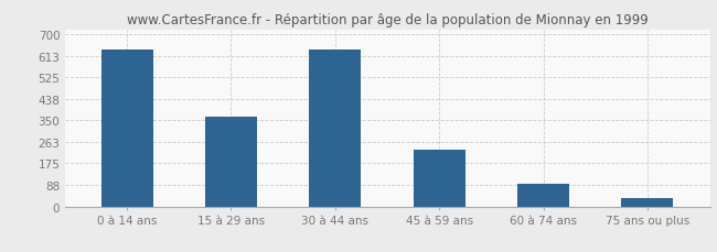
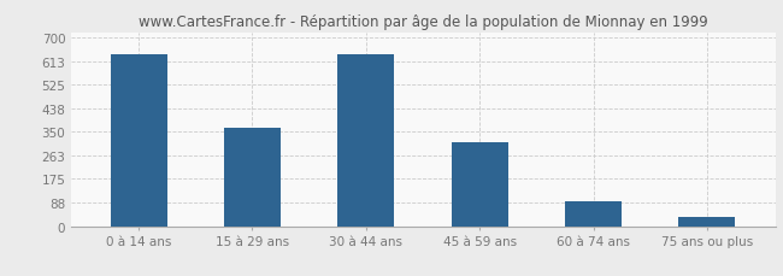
45 à 59 ans: 230 -> 313
